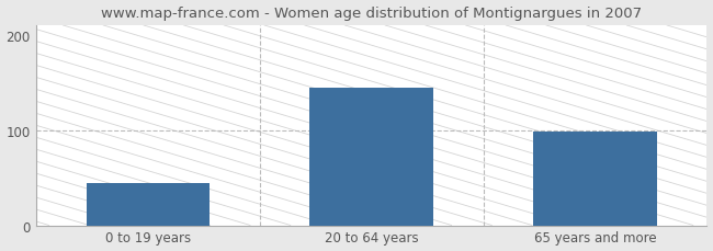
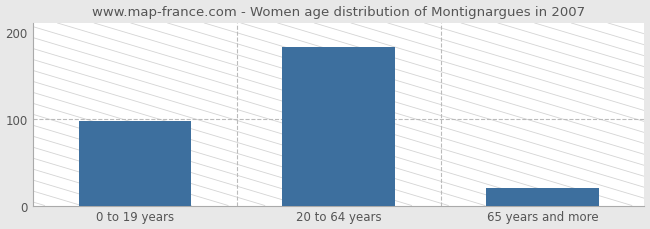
0 to 19 years: 44 -> 97
20 to 64 years: 144 -> 182
65 years and more: 98 -> 20
